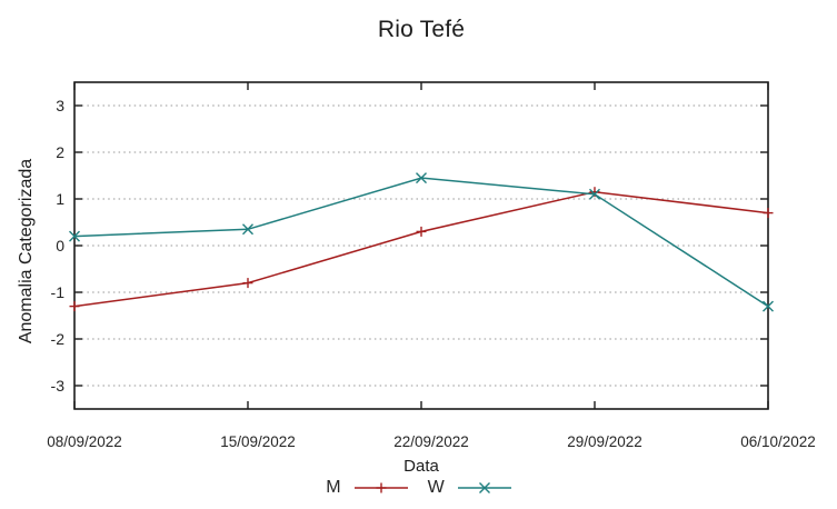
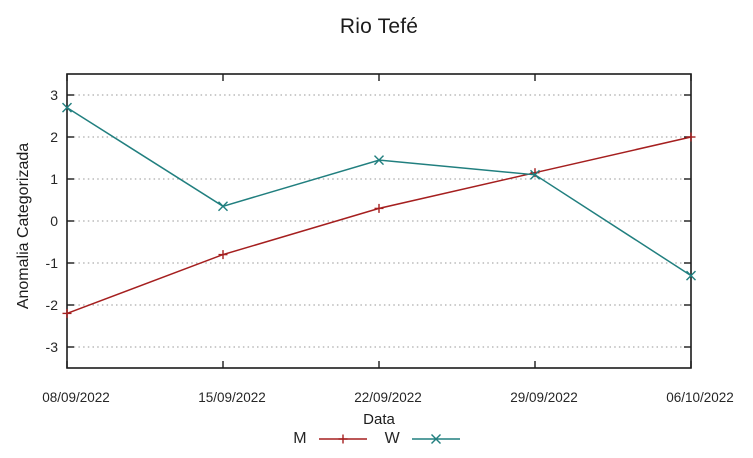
M/08/09/2022: -1.3 -> -2.2
W/08/09/2022: 0.2 -> 2.7
M/06/10/2022: 0.7 -> 2.0
